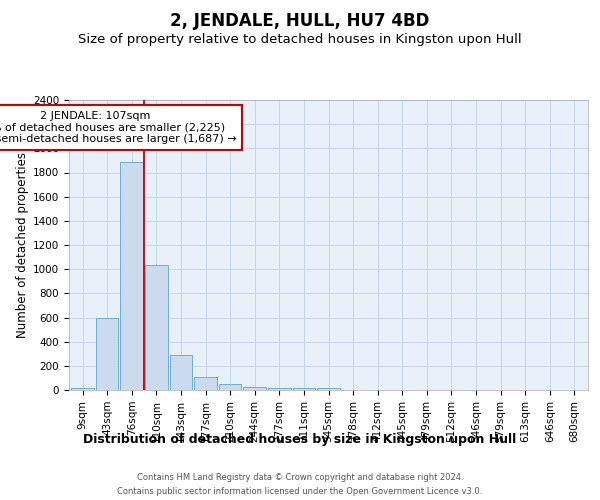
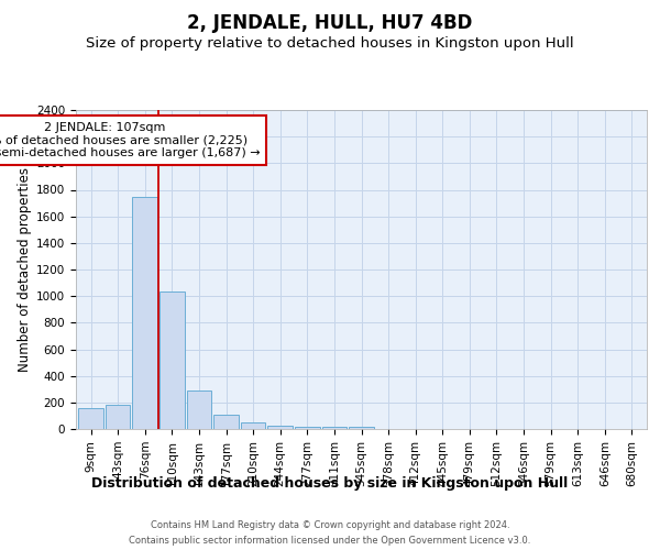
9sqm: 20 -> 160
43sqm: 600 -> 180
76sqm: 1890 -> 1750
